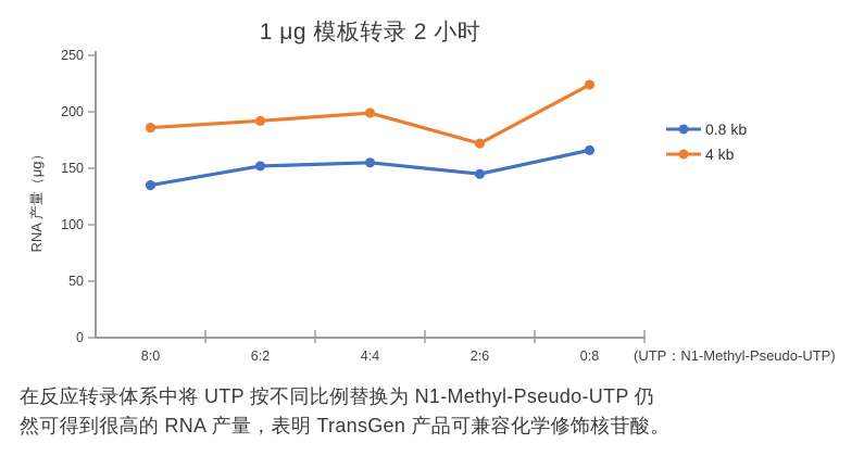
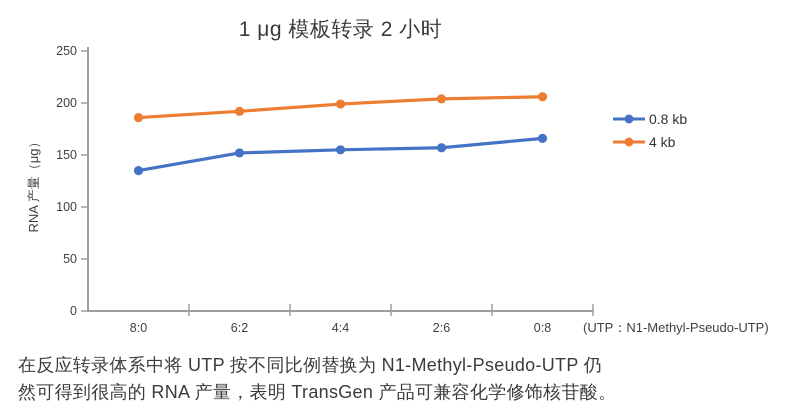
0.8 kb/2:6: 145 -> 157
4 kb/2:6: 172 -> 204
4 kb/0:8: 224 -> 206
